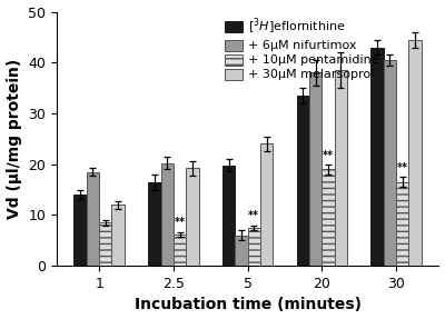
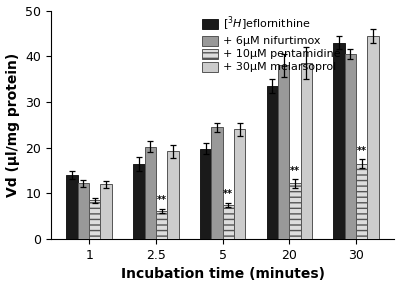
+ 6μM nifurtimox/1: 18.5 -> 12.2
+ 6μM nifurtimox/5: 6.0 -> 24.5
+ 10μM pentamidine/20: 19.0 -> 12.2
